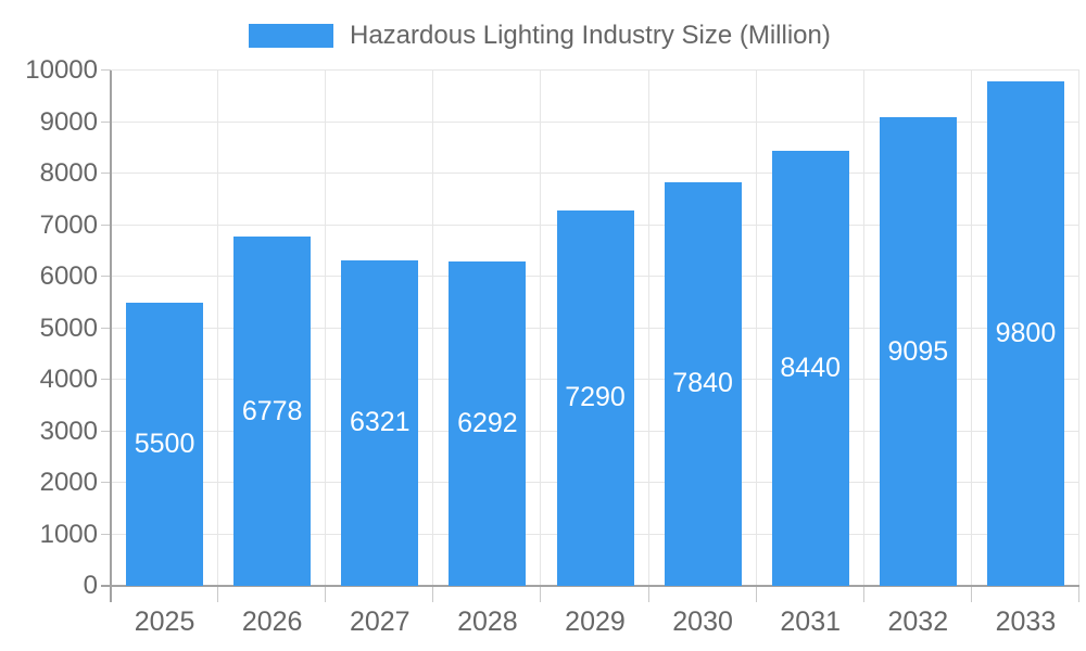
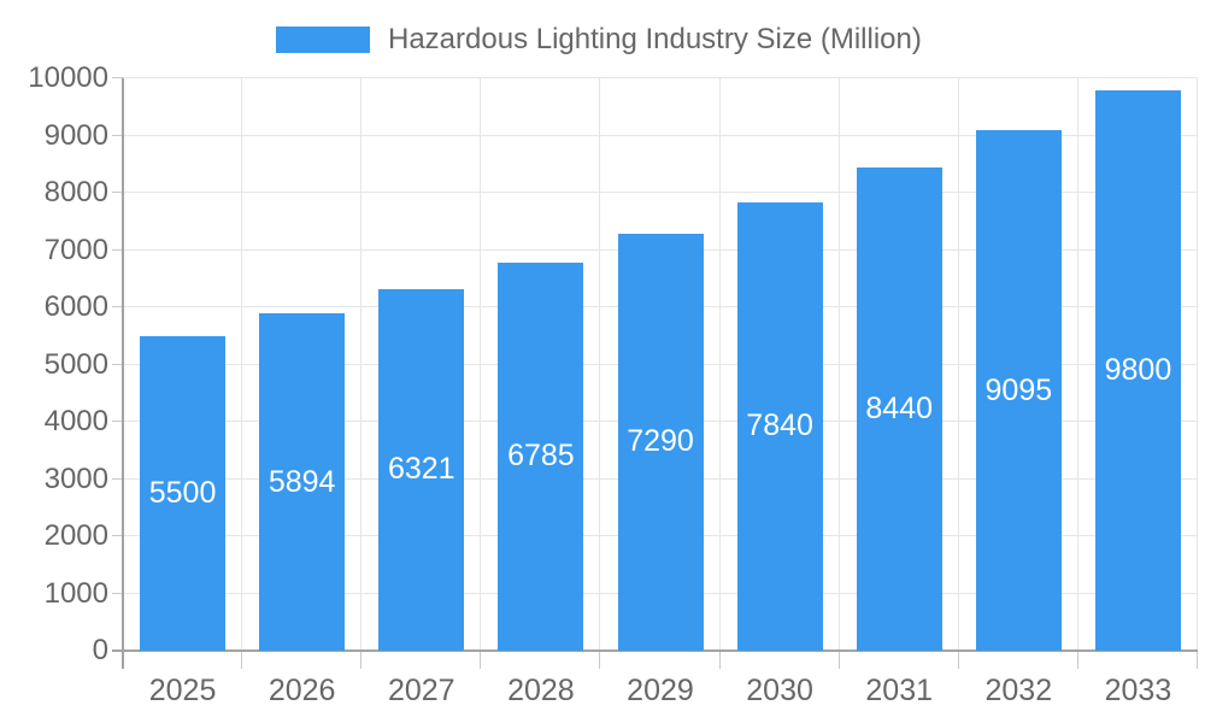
2026: 6778 -> 5894
2028: 6292 -> 6785
